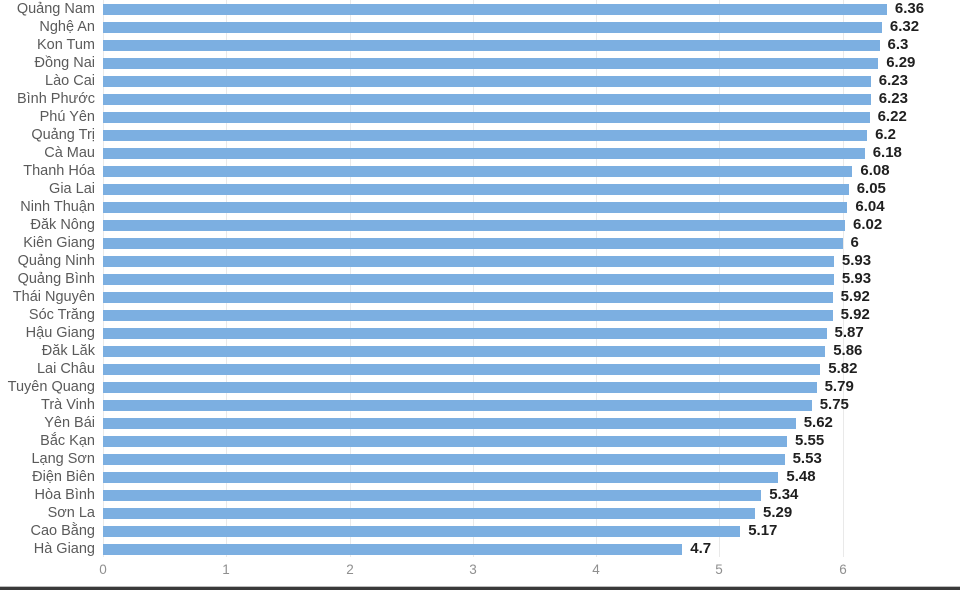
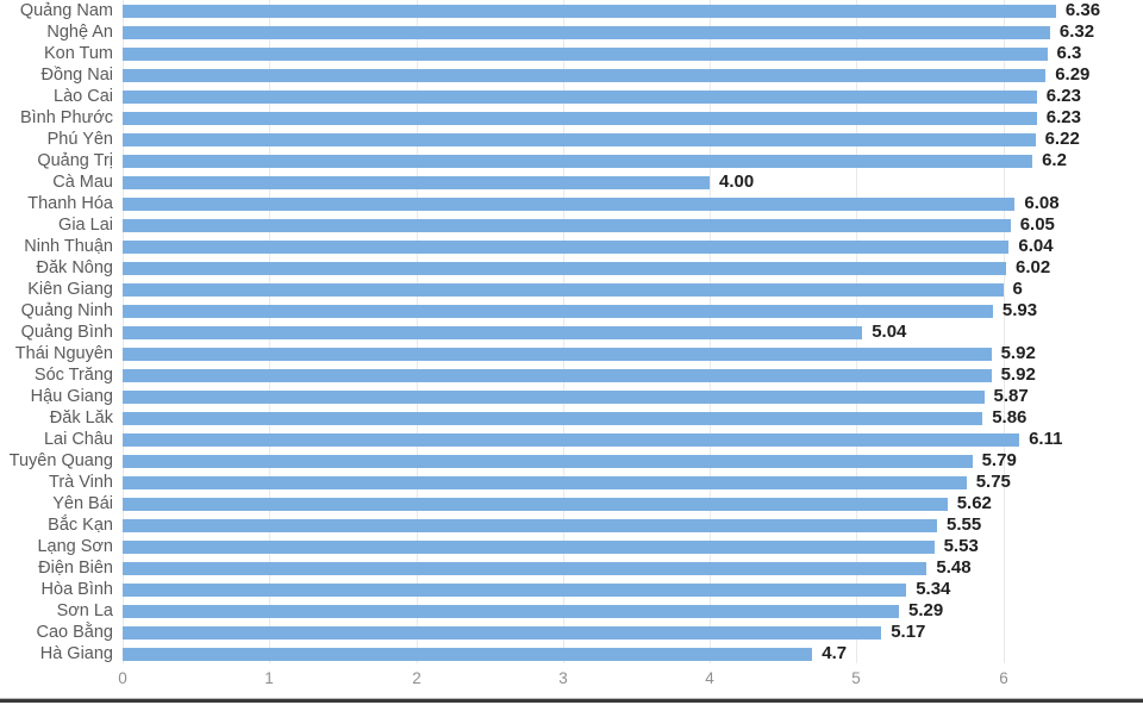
Cà Mau: 6.18 -> 4.00
Quảng Bình: 5.93 -> 5.04
Lai Châu: 5.82 -> 6.11
